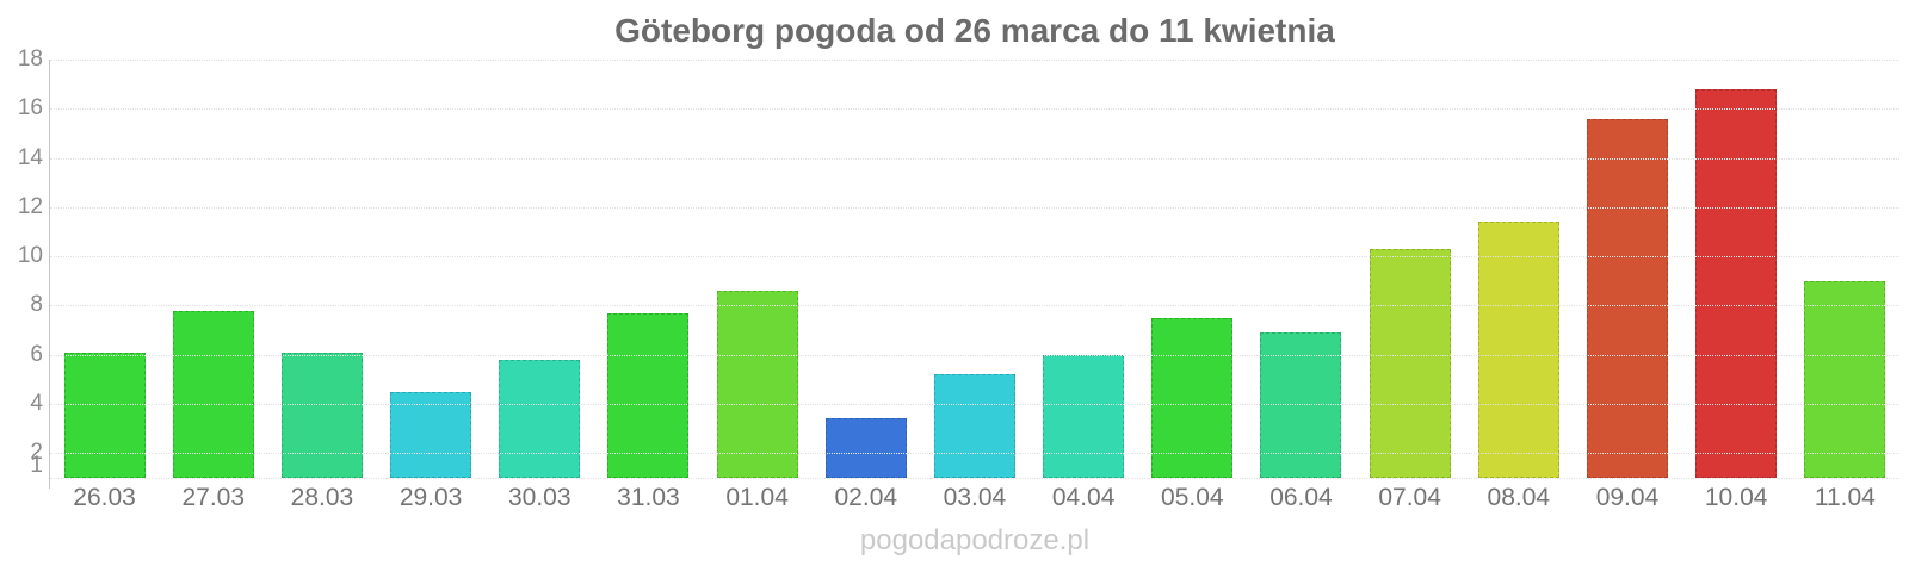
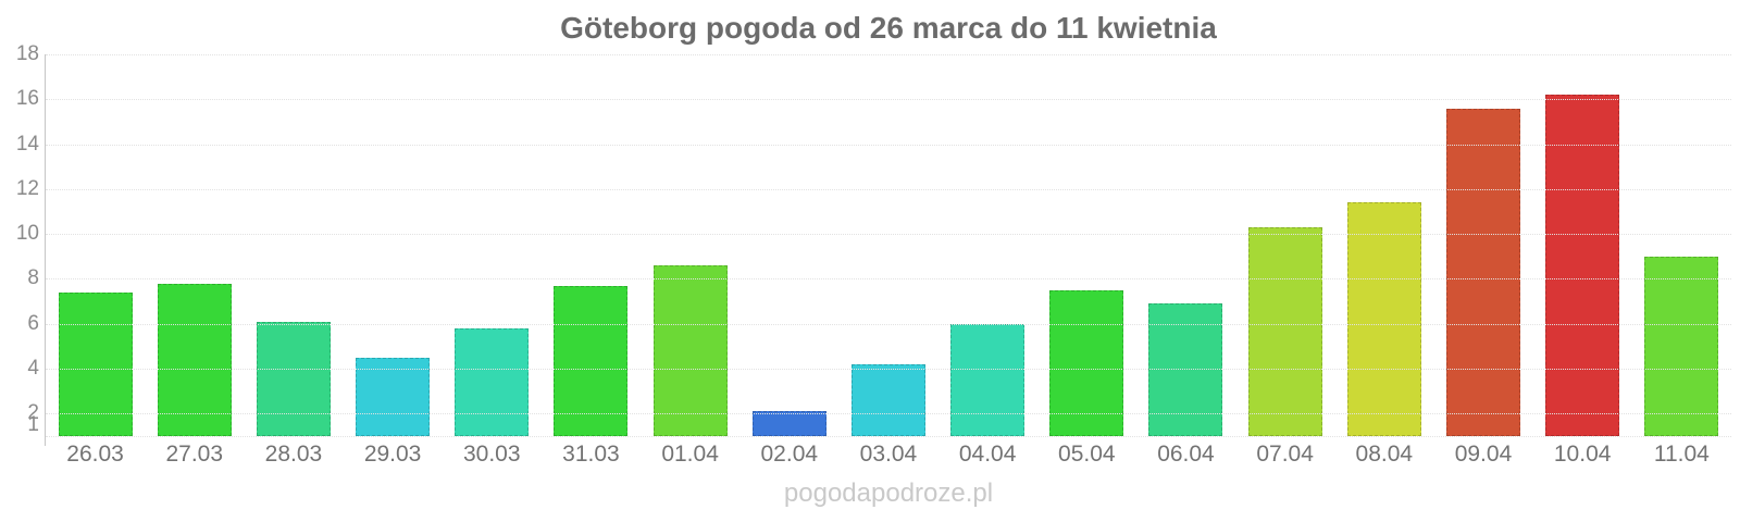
26.03: 6.1 -> 7.4
02.04: 3.4 -> 2.1
03.04: 5.2 -> 4.2
10.04: 16.8 -> 16.2
